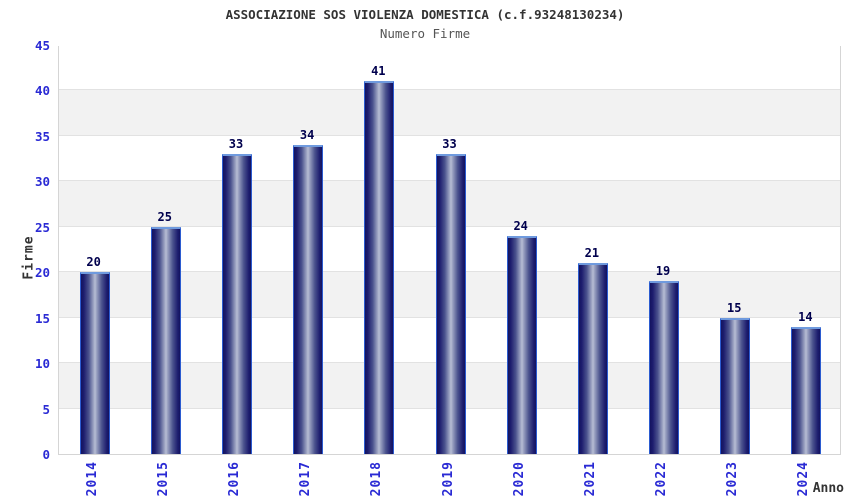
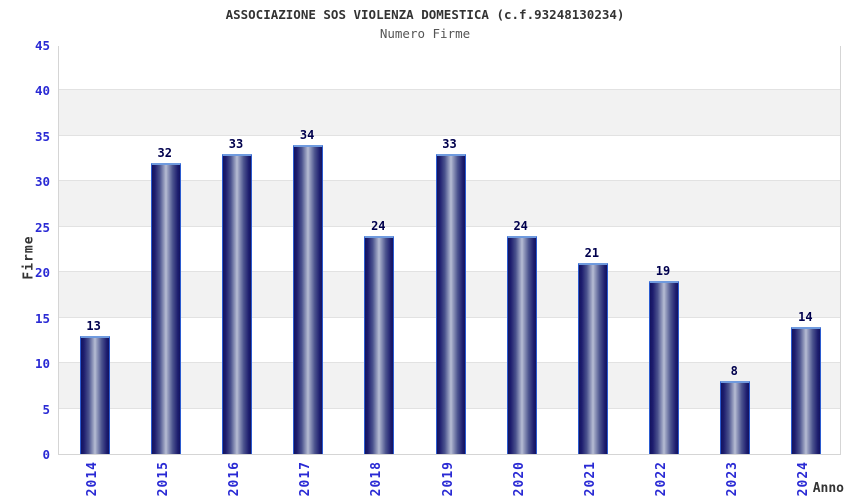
2014: 20 -> 13
2015: 25 -> 32
2018: 41 -> 24
2023: 15 -> 8
